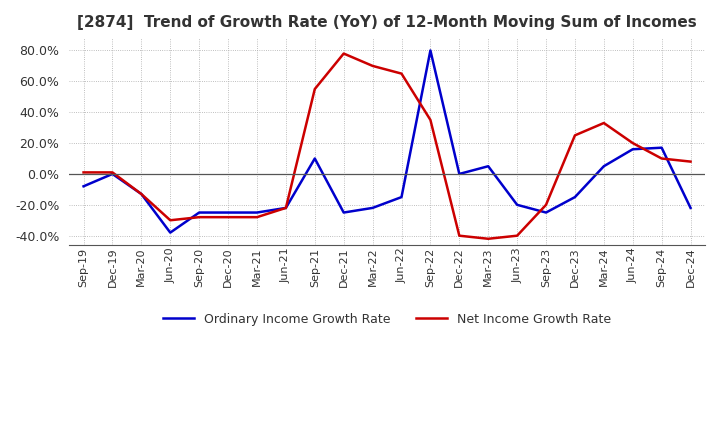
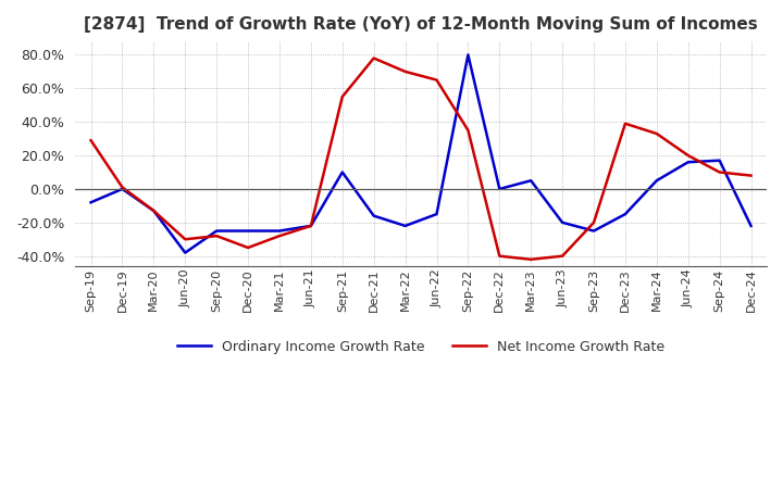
Net Income Growth Rate/Sep-19: 1% -> 29%
Net Income Growth Rate/Dec-20: -28% -> -35%
Ordinary Income Growth Rate/Dec-21: -25% -> -16%
Net Income Growth Rate/Dec-23: 25% -> 39%
